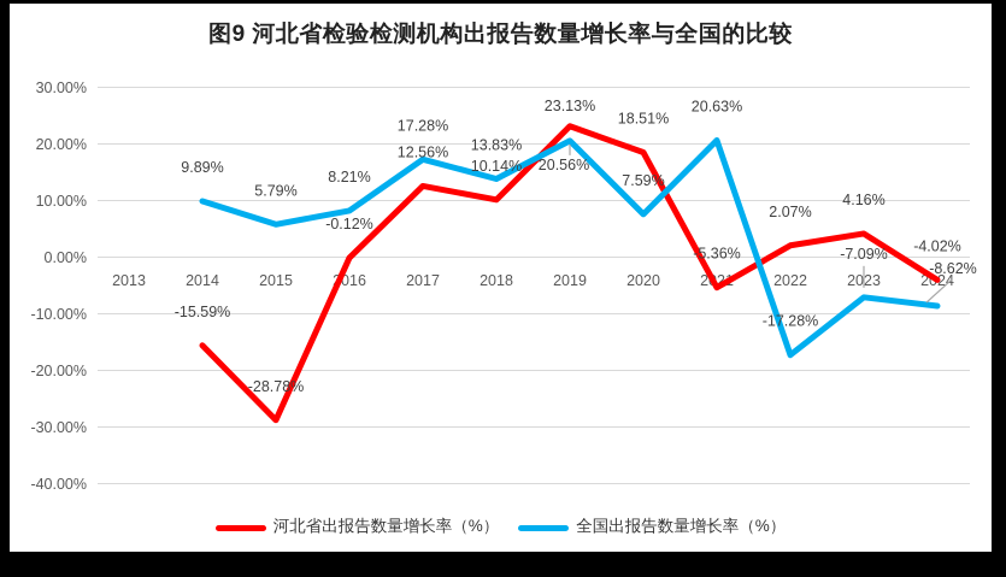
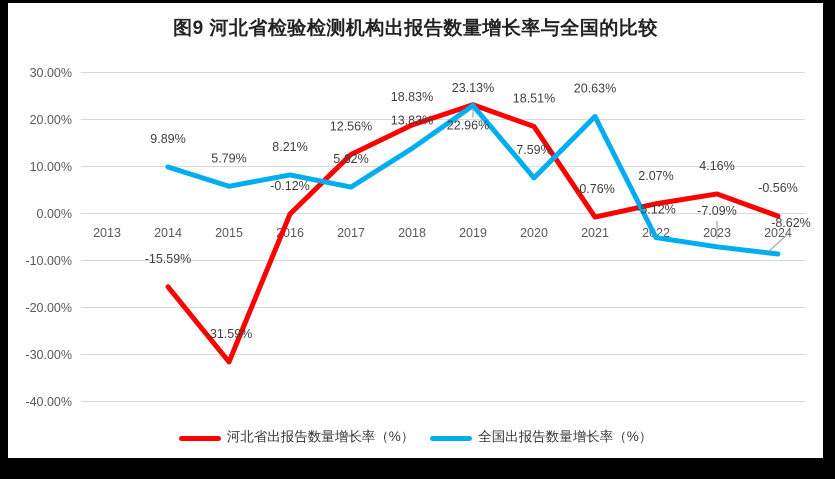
河北省出报告数量增长率（%）/2015: -28.78% -> -31.59%
全国出报告数量增长率（%）/2017: 17.28% -> 5.62%
河北省出报告数量增长率（%）/2018: 10.14% -> 18.83%
全国出报告数量增长率（%）/2019: 20.56% -> 22.96%
河北省出报告数量增长率（%）/2021: -5.36% -> -0.76%
全国出报告数量增长率（%）/2022: -17.28% -> -5.12%
河北省出报告数量增长率（%）/2024: -4.02% -> -0.56%
